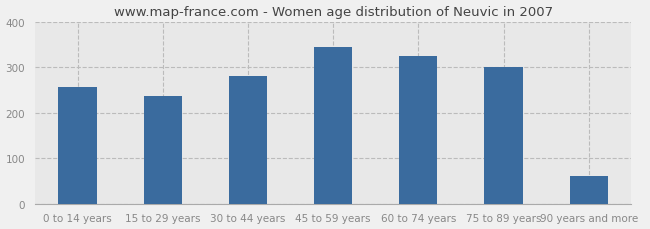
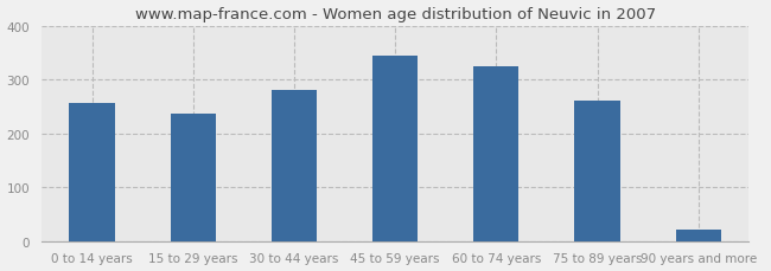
75 to 89 years: 300 -> 260
90 years and more: 60 -> 22
